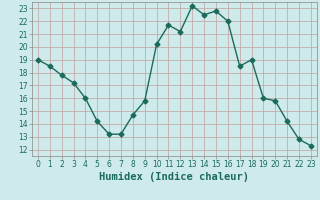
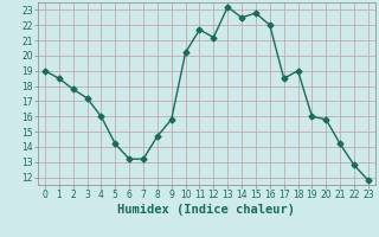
23: 12.3 -> 11.8
